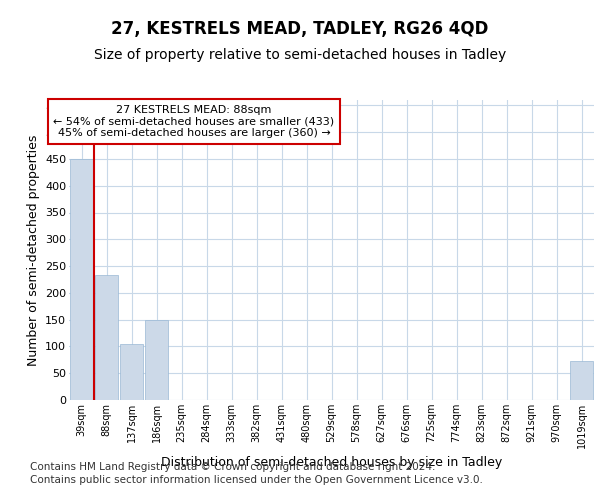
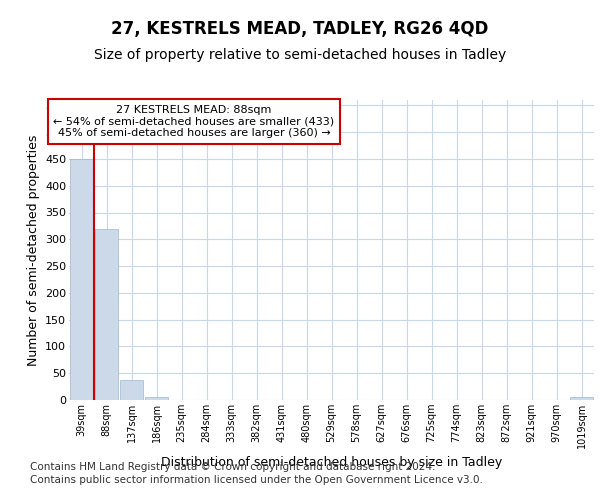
88sqm: 234 -> 320
137sqm: 104 -> 37
186sqm: 150 -> 6
1019sqm: 72 -> 6
